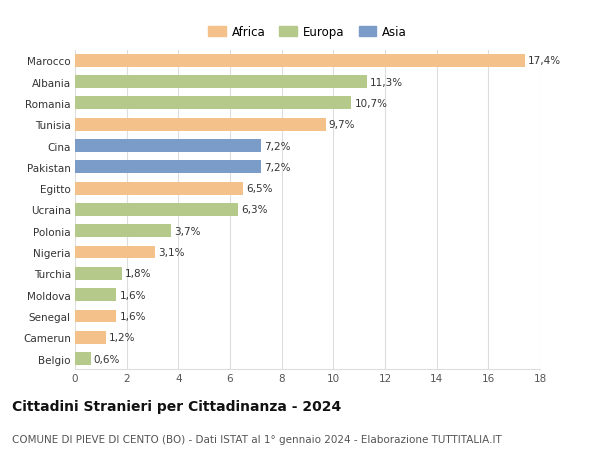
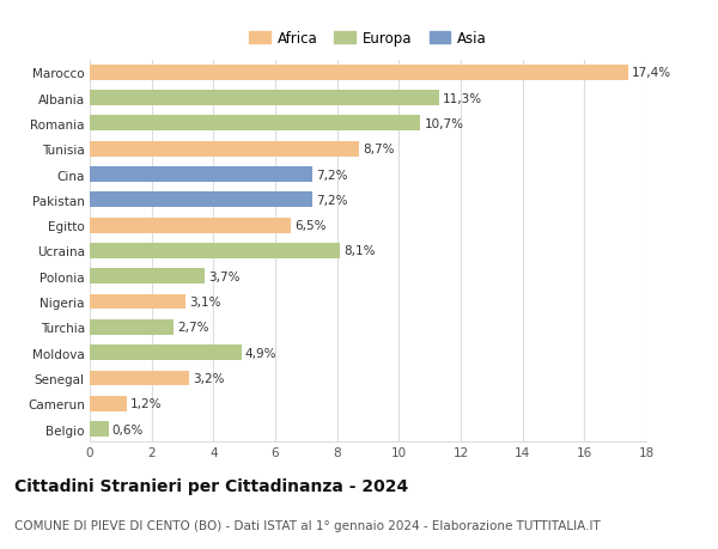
Tunisia: 9,7% -> 8,7%
Ucraina: 6,3% -> 8,1%
Turchia: 1,8% -> 2,7%
Moldova: 1,6% -> 4,9%
Senegal: 1,6% -> 3,2%
